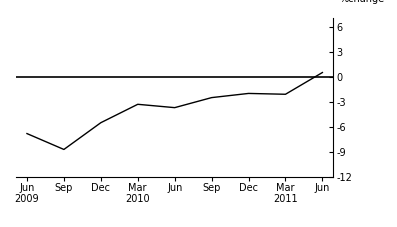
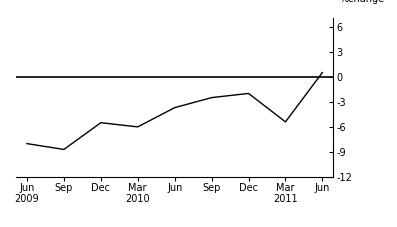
Jun 2009: -6.8 -> -8.0
Mar 2010: -3.3 -> -6.0
Mar 2011: -2.1 -> -5.4
